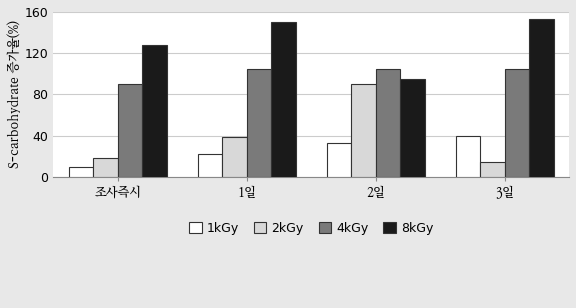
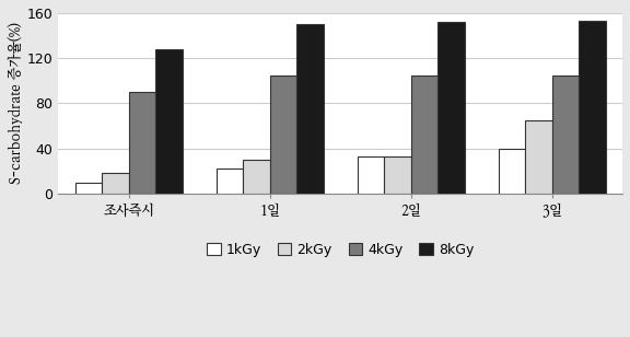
2kGy/1일: 39 -> 30
2kGy/2일: 90 -> 33
8kGy/2일: 95 -> 152
2kGy/3일: 14 -> 65
